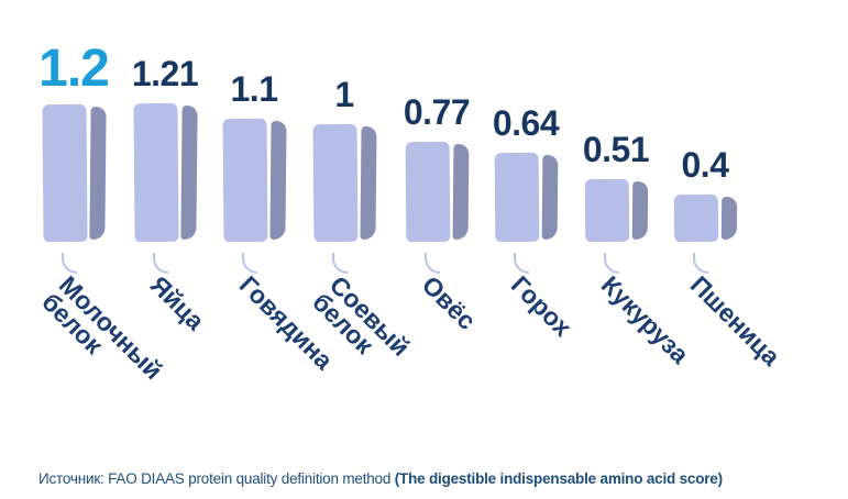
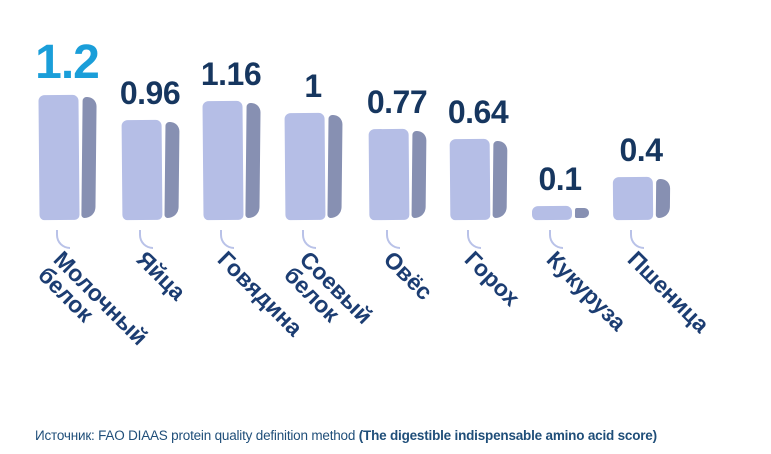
Яйца: 1.21 -> 0.96
Говядина: 1.1 -> 1.16
Кукуруза: 0.51 -> 0.1
